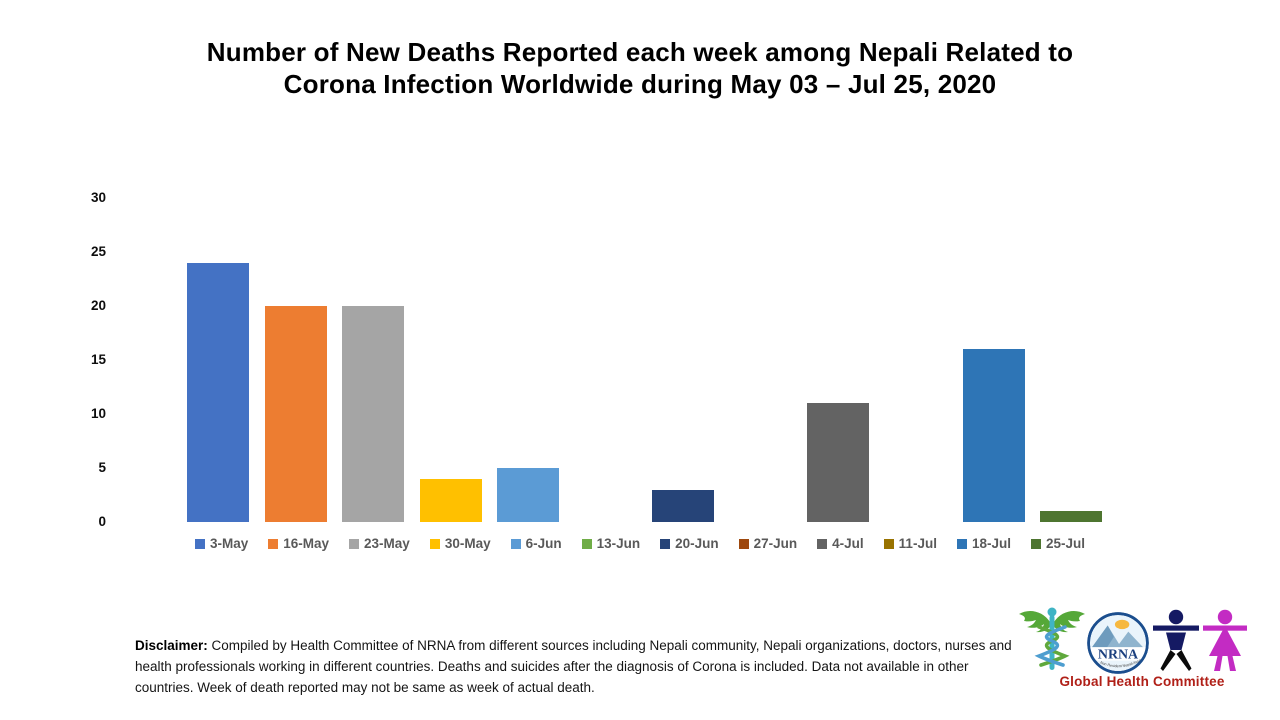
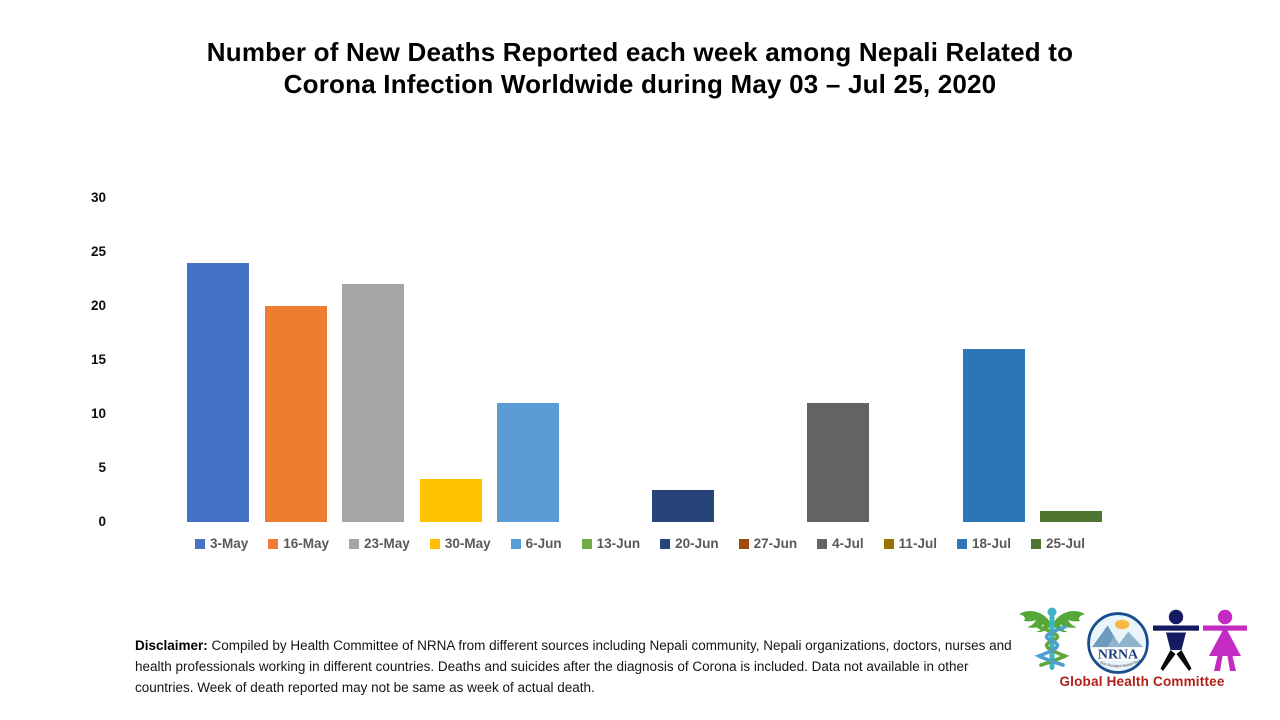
23-May: 20 -> 22
6-Jun: 5 -> 11
